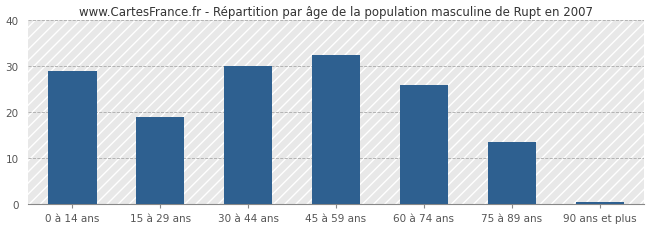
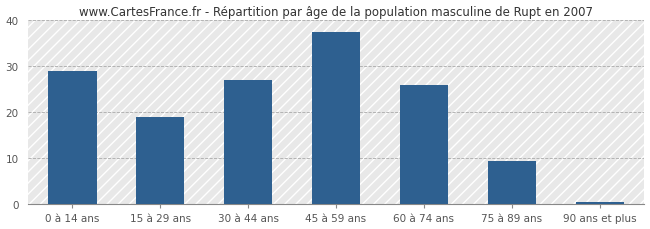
30 à 44 ans: 30.0 -> 27.0
45 à 59 ans: 32.5 -> 37.5
75 à 89 ans: 13.5 -> 9.5
